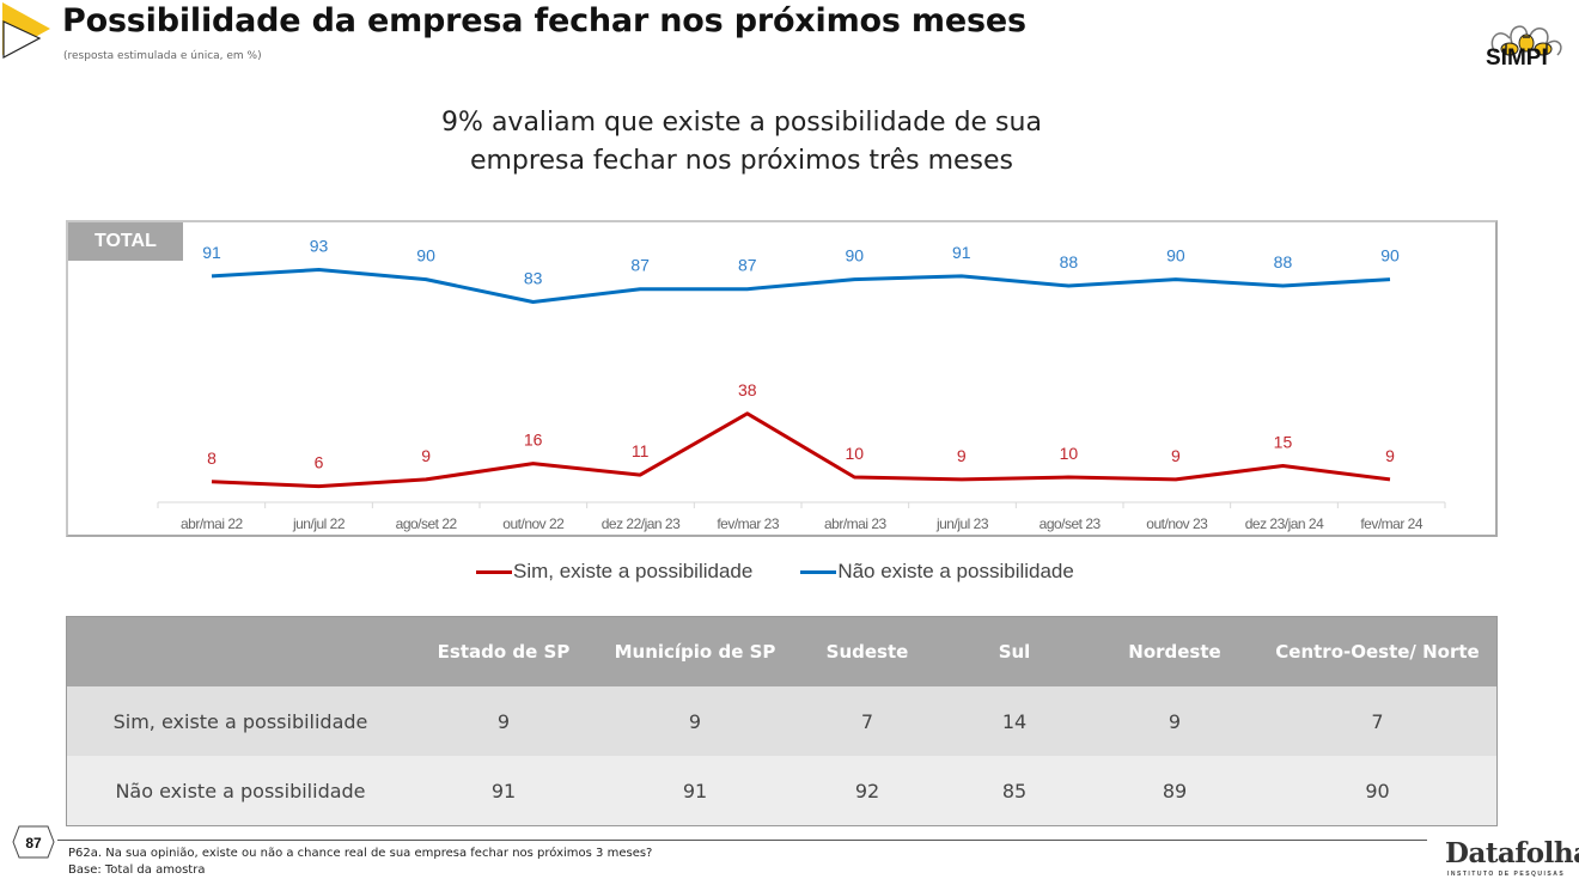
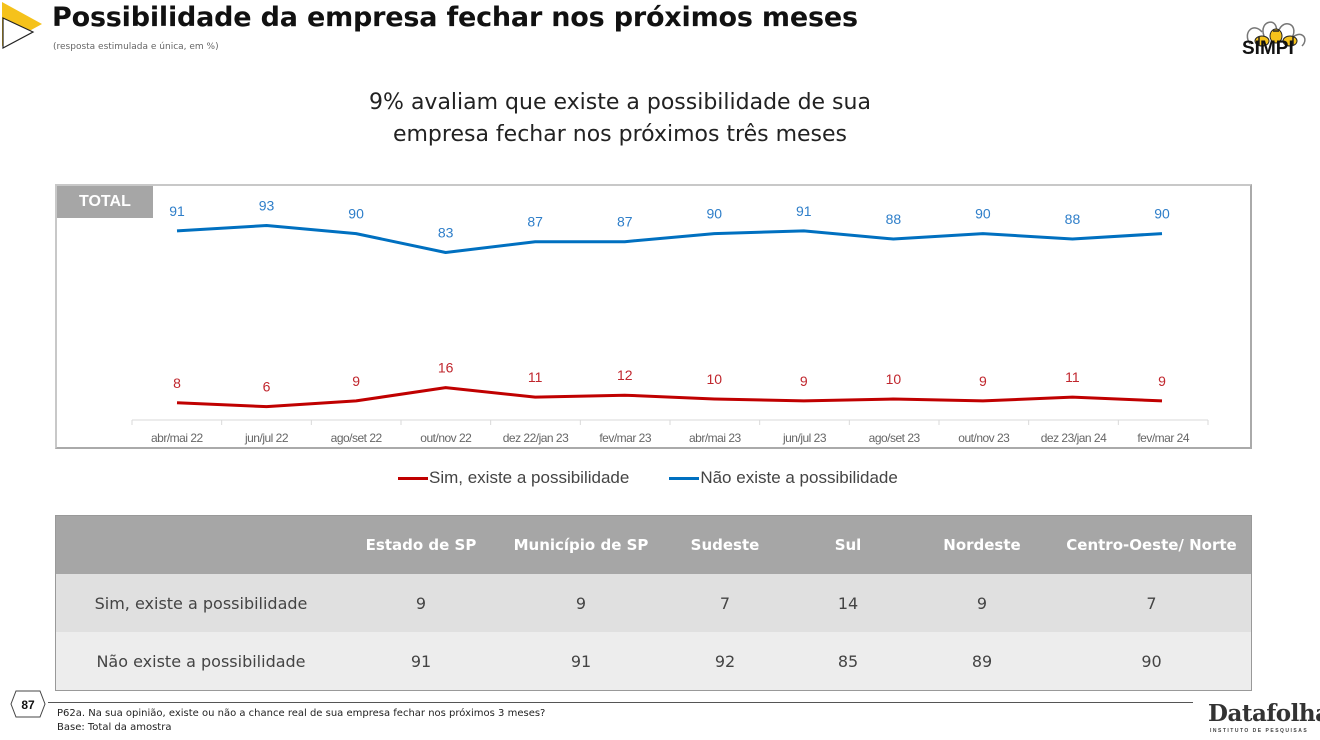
Sim, existe a possibilidade/fev/mar 23: 38 -> 12
Sim, existe a possibilidade/dez 23/jan 24: 15 -> 11
